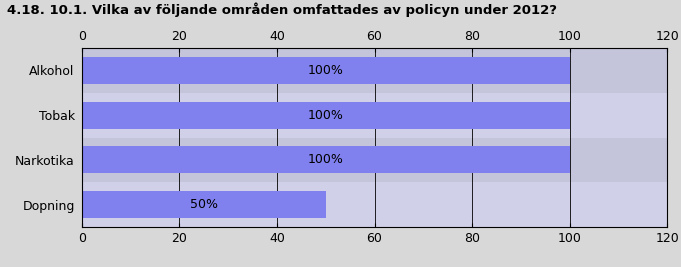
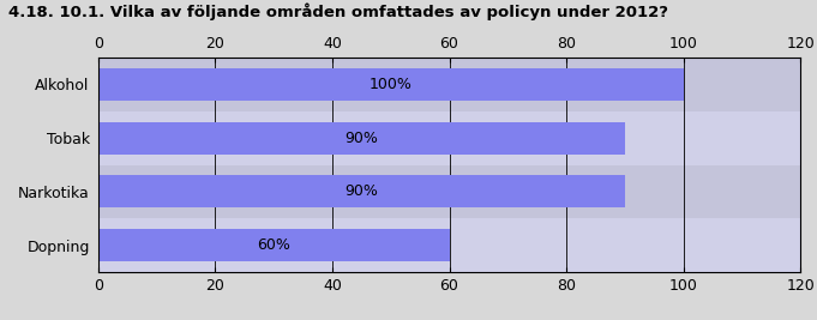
Tobak: 100% -> 90%
Narkotika: 100% -> 90%
Dopning: 50% -> 60%
